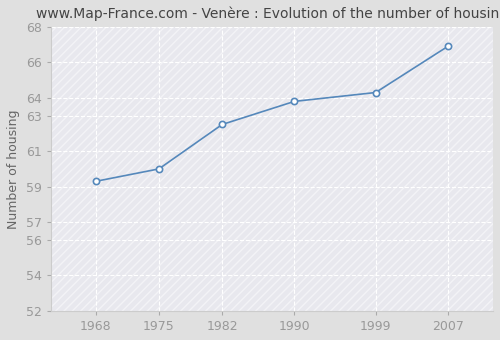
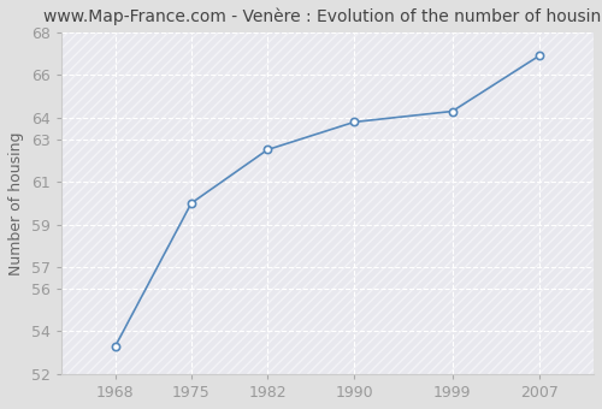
1968: 59.3 -> 53.3
